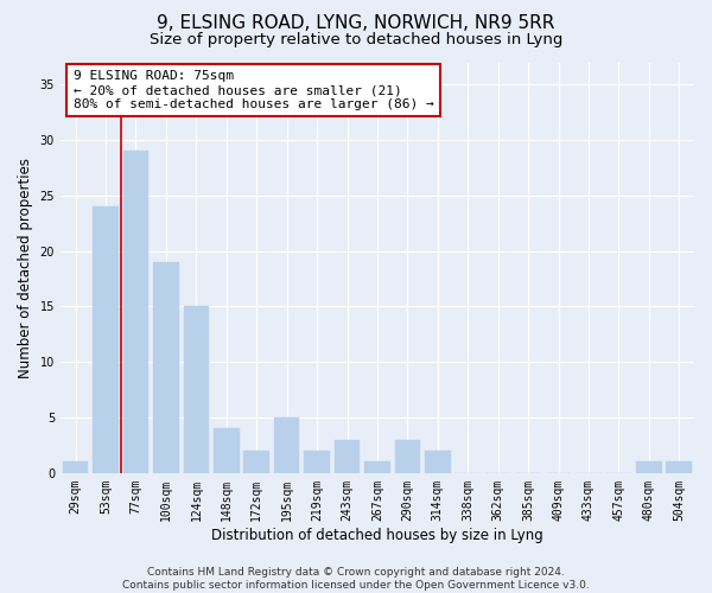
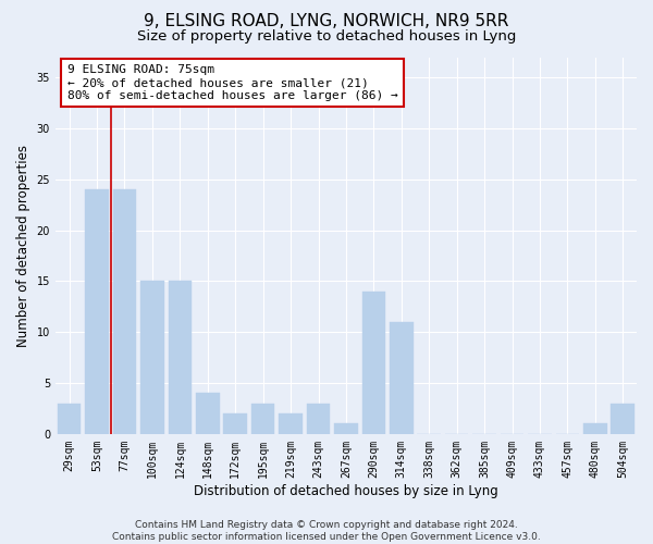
29sqm: 1 -> 3
77sqm: 29 -> 24
100sqm: 19 -> 15
195sqm: 5 -> 3
290sqm: 3 -> 14
314sqm: 2 -> 11
504sqm: 1 -> 3
